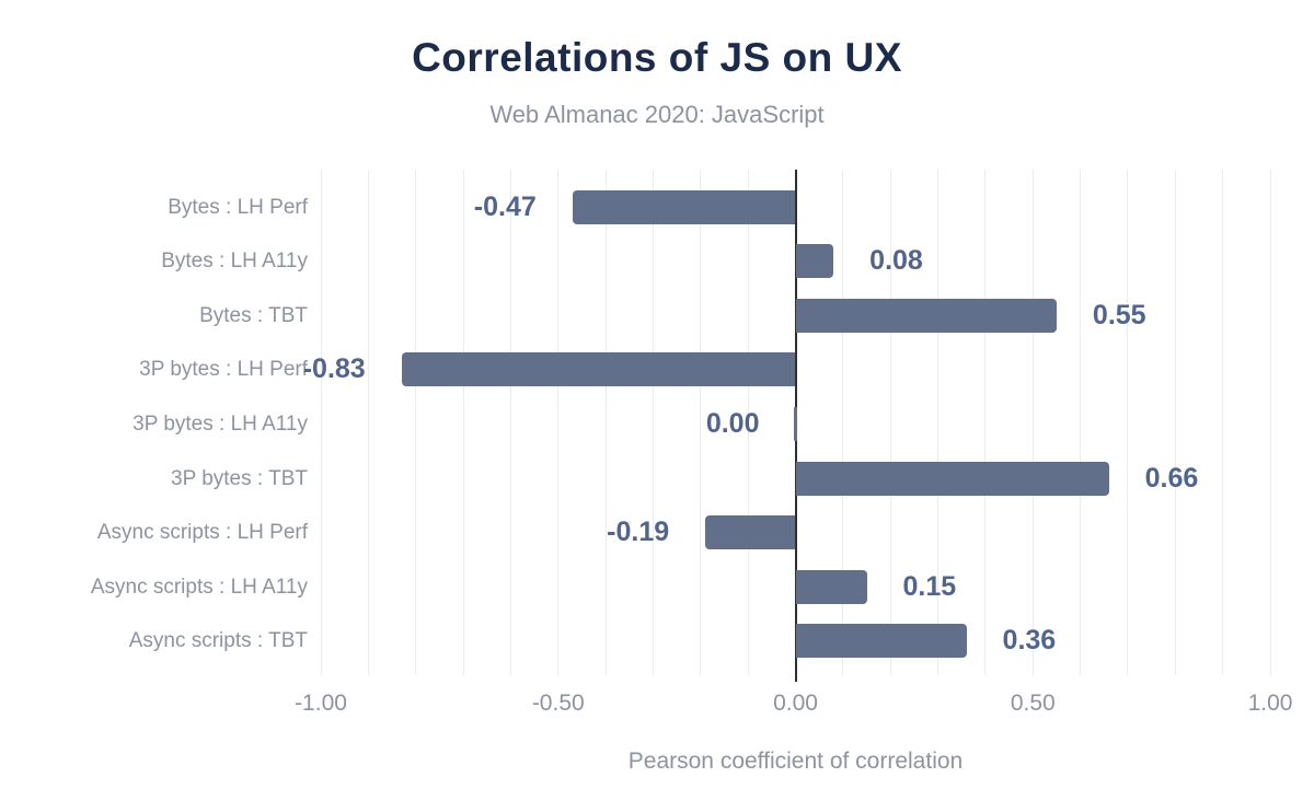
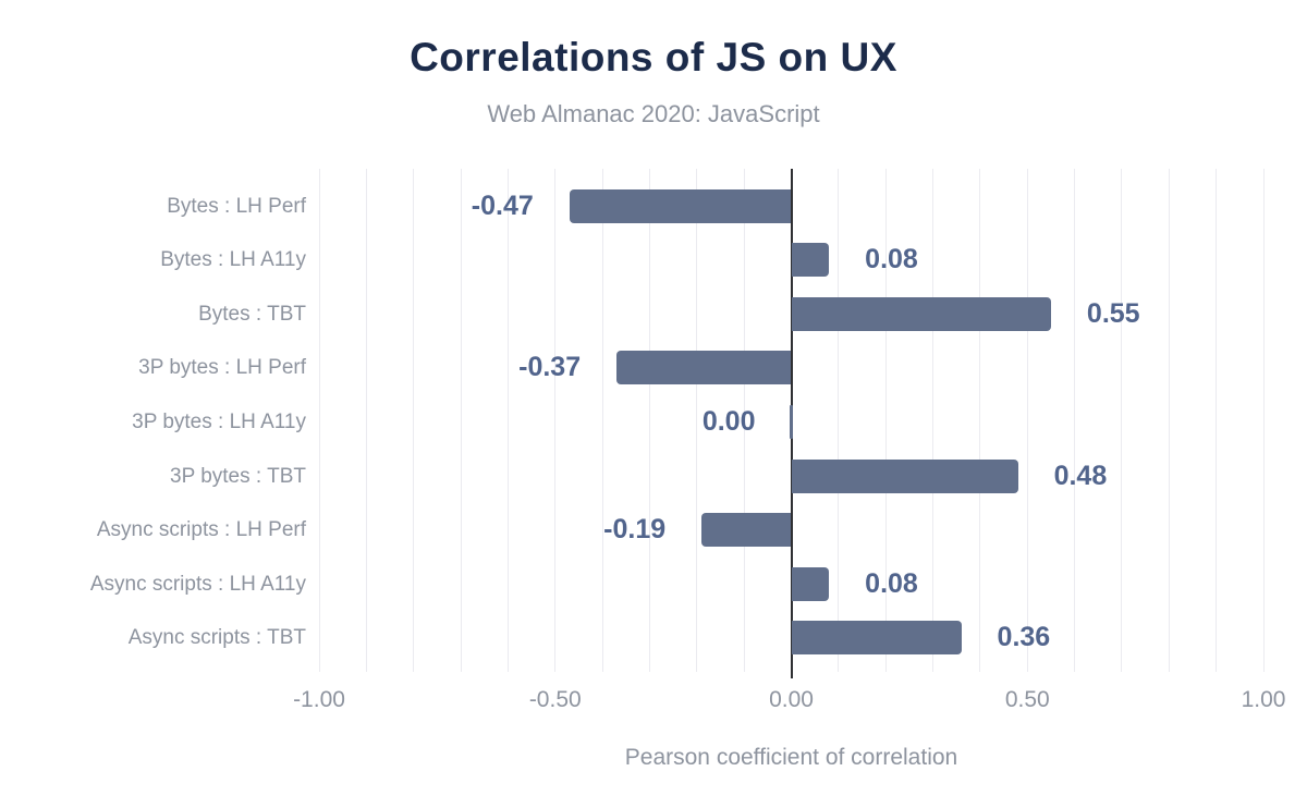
3P bytes : LH Perf: -0.83 -> -0.37
3P bytes : TBT: 0.66 -> 0.48
Async scripts : LH A11y: 0.15 -> 0.08
